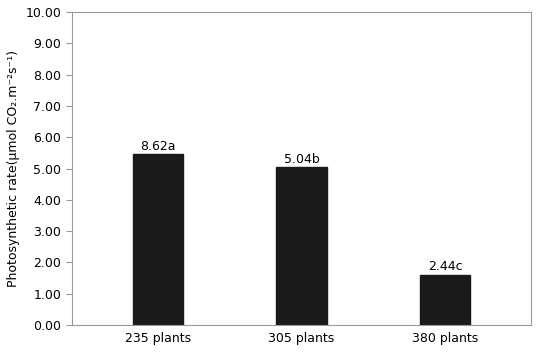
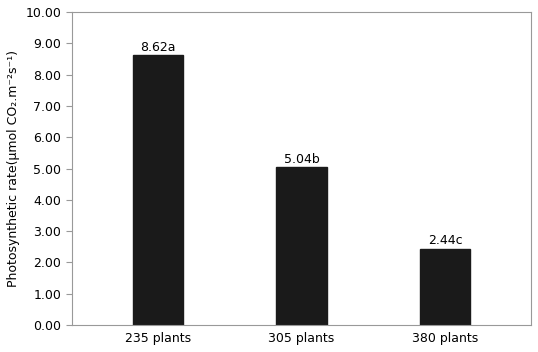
235 plants: 5.45 -> 8.62
380 plants: 1.60 -> 2.44
